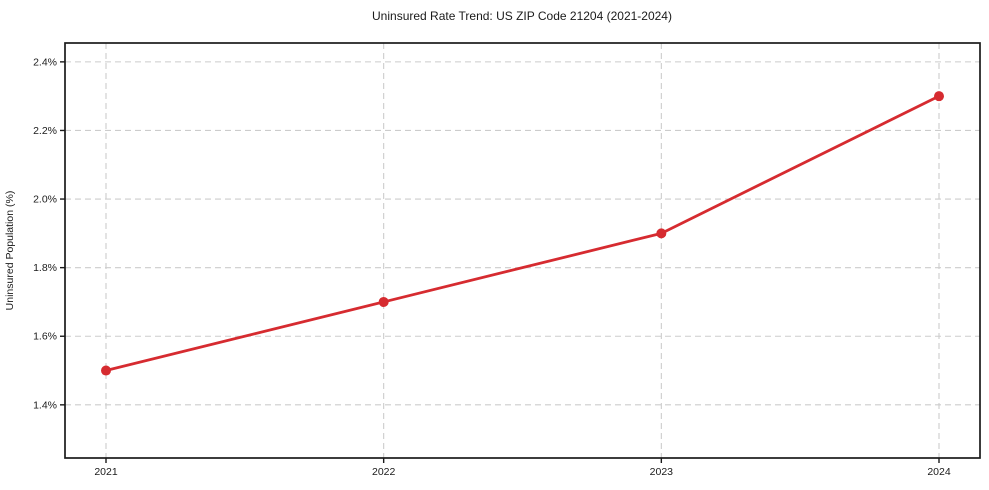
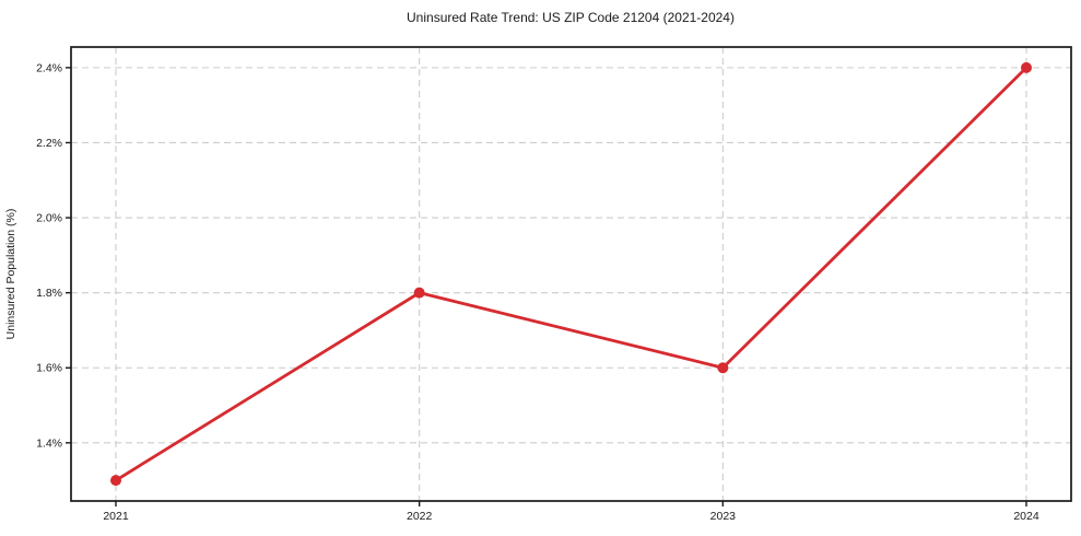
2021: 1.5% -> 1.3%
2022: 1.7% -> 1.8%
2023: 1.9% -> 1.6%
2024: 2.3% -> 2.4%
